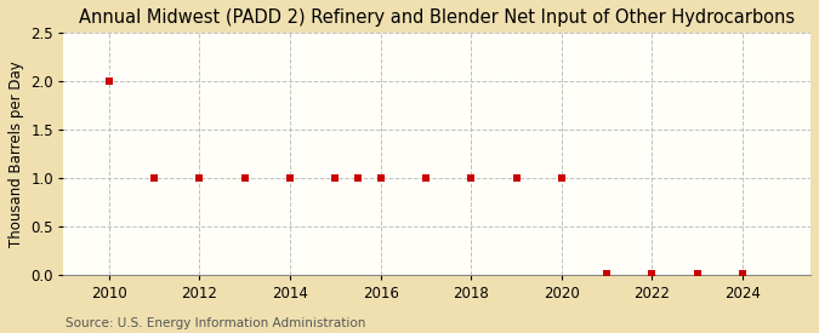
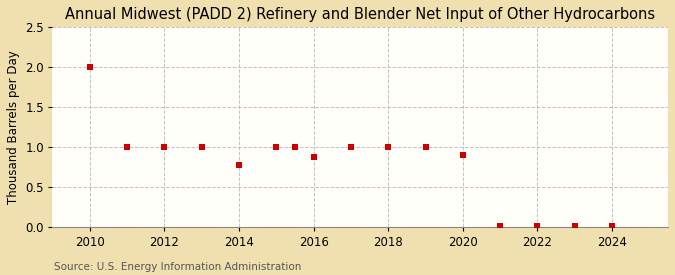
2014: 1.00 -> 0.78
2016: 1.00 -> 0.88
2020: 1.00 -> 0.90
